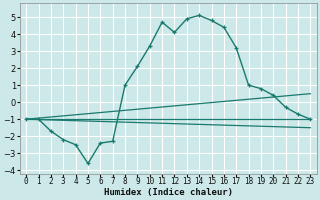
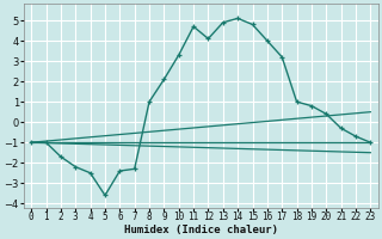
16: 4.4 -> 4.0
